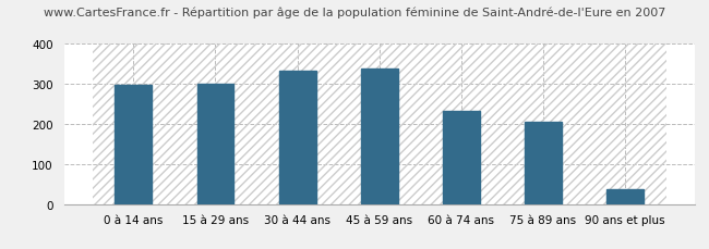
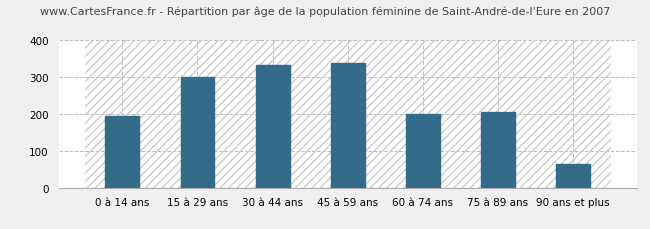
0 à 14 ans: 297 -> 195
60 à 74 ans: 232 -> 200
90 ans et plus: 38 -> 65
